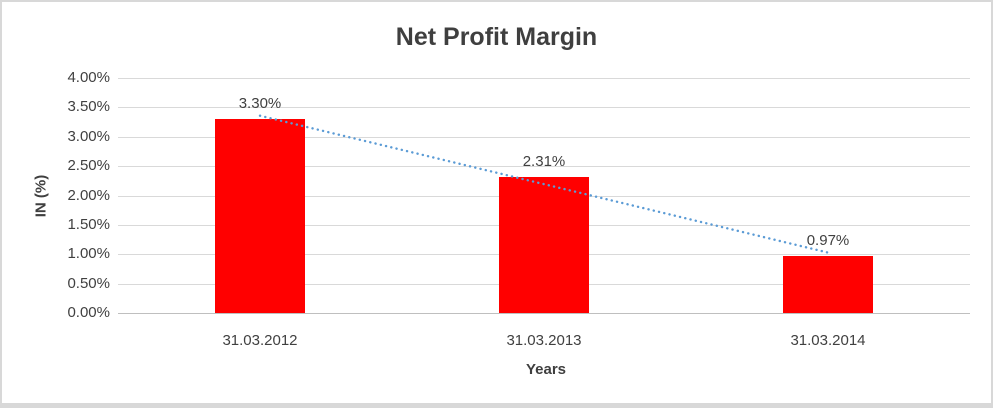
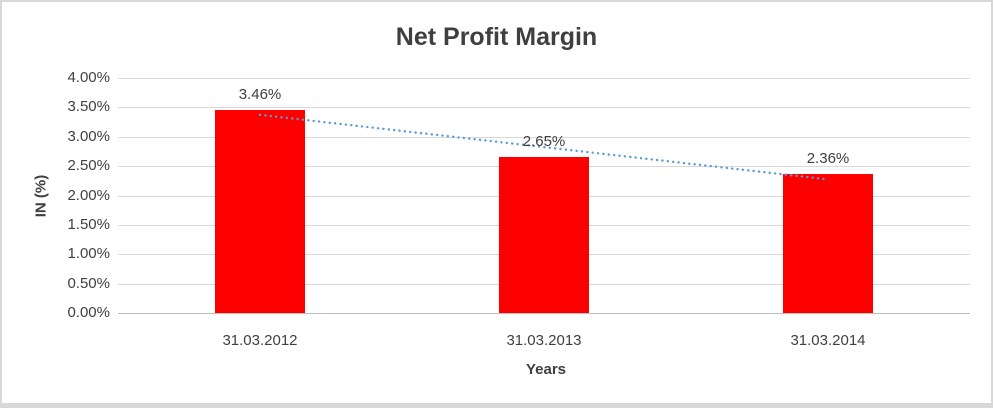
31.03.2012: 3.30% -> 3.46%
31.03.2013: 2.31% -> 2.65%
31.03.2014: 0.97% -> 2.36%
